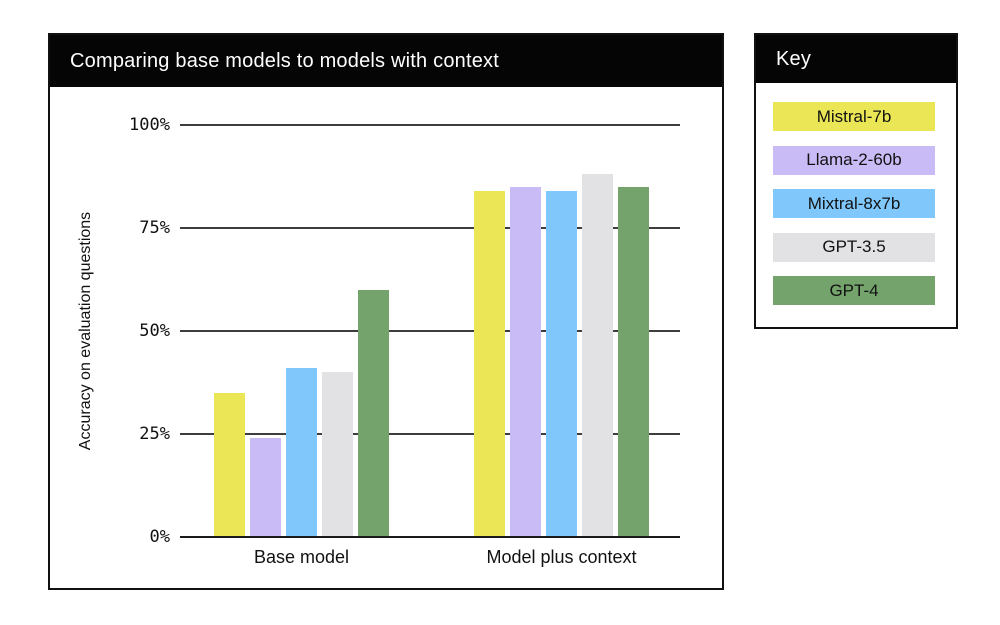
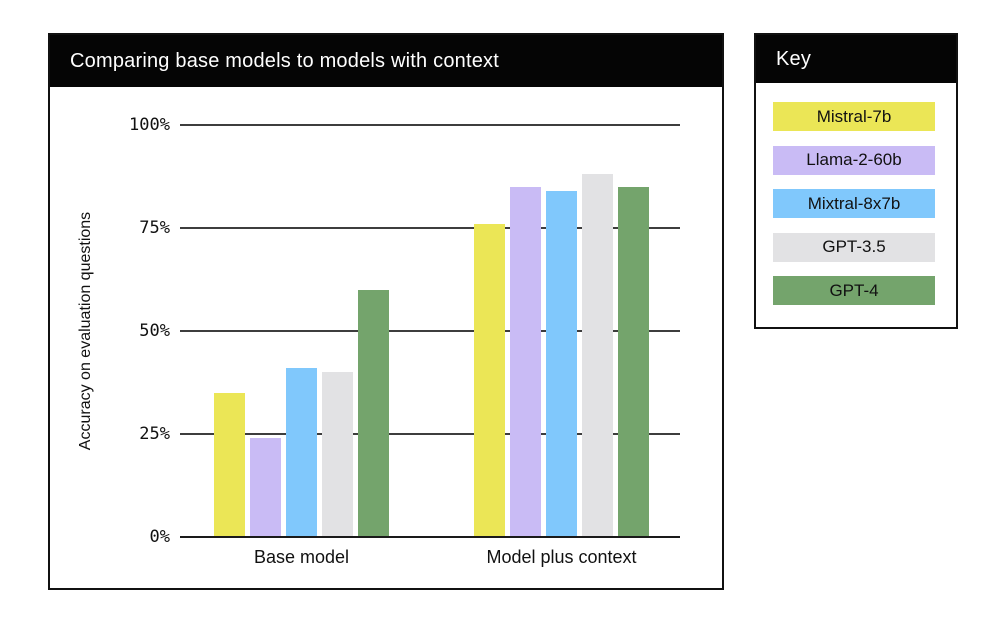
Mistral-7b/Model plus context: 84% -> 76%
